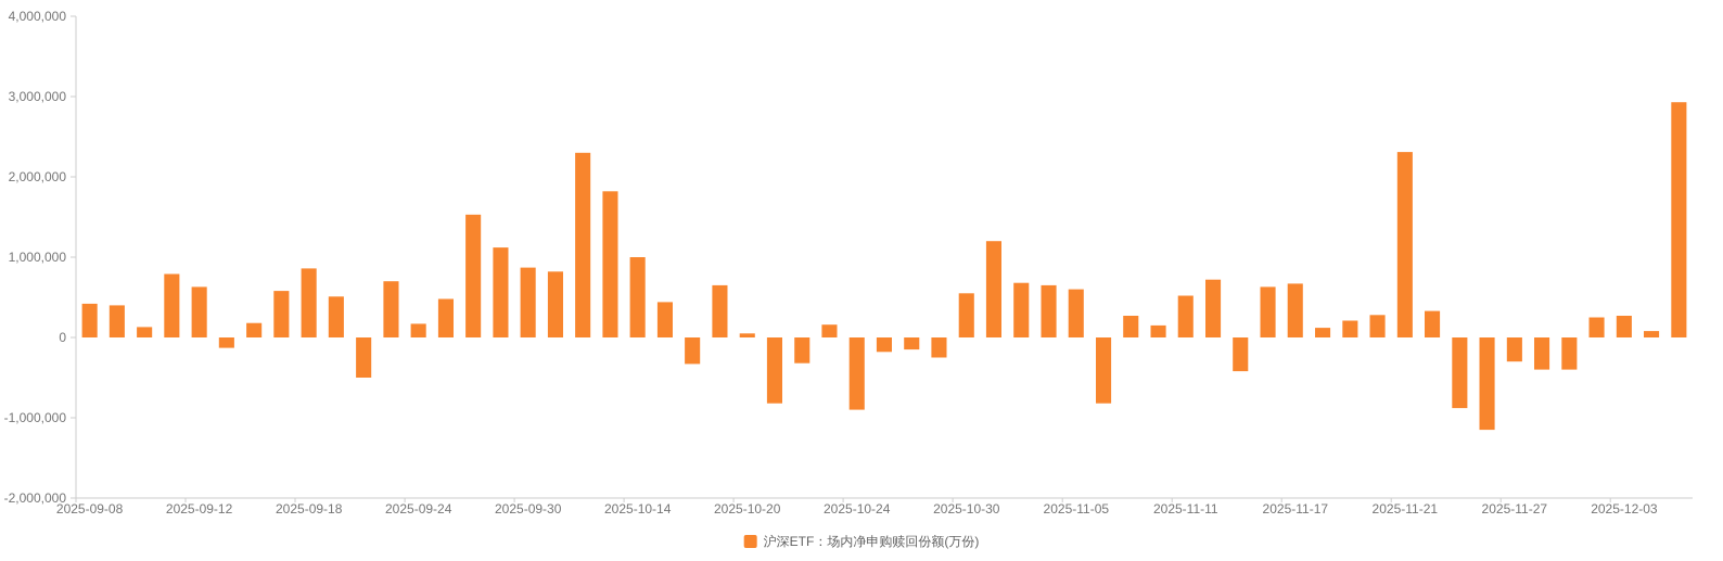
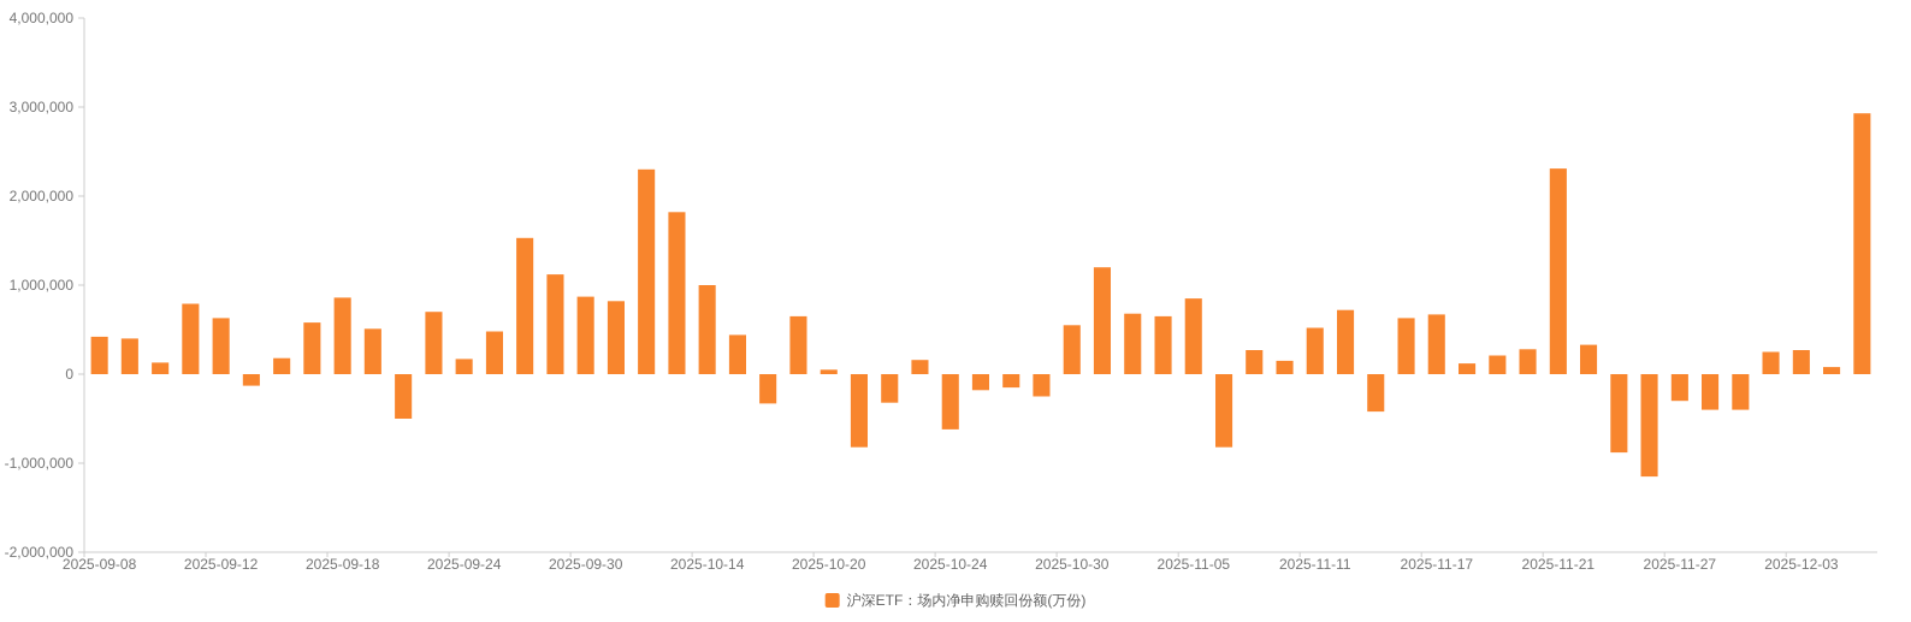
2025-10-24: -900000 -> -600000
2025-11-05: 600000 -> 800000
